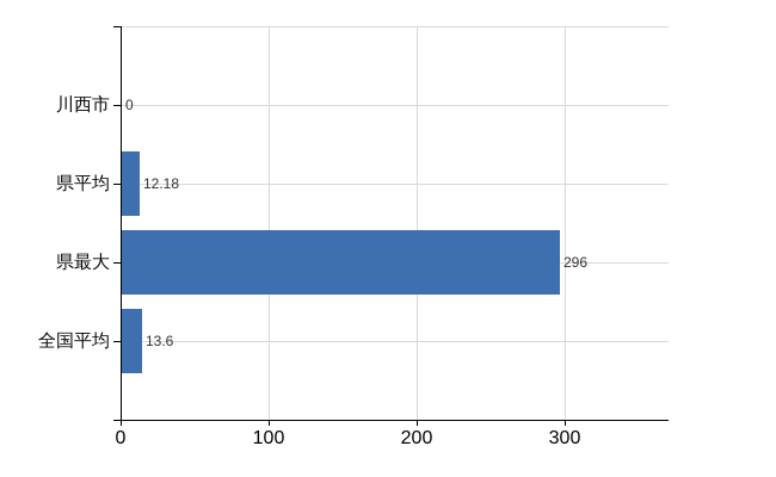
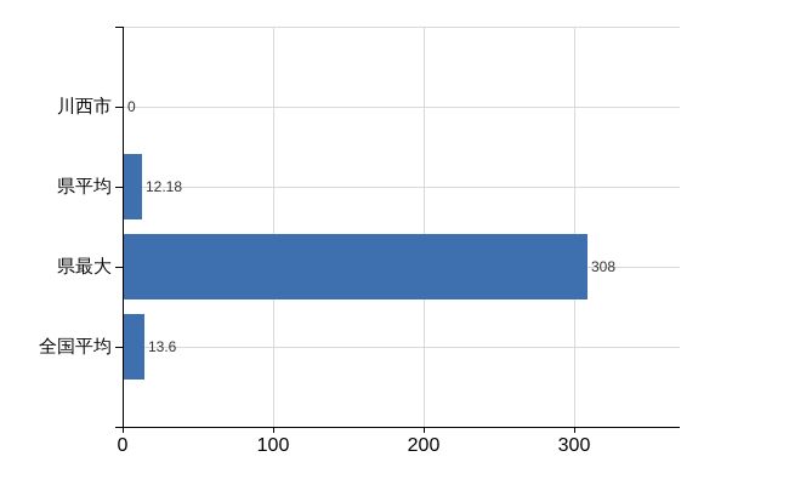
県最大: 296 -> 308
